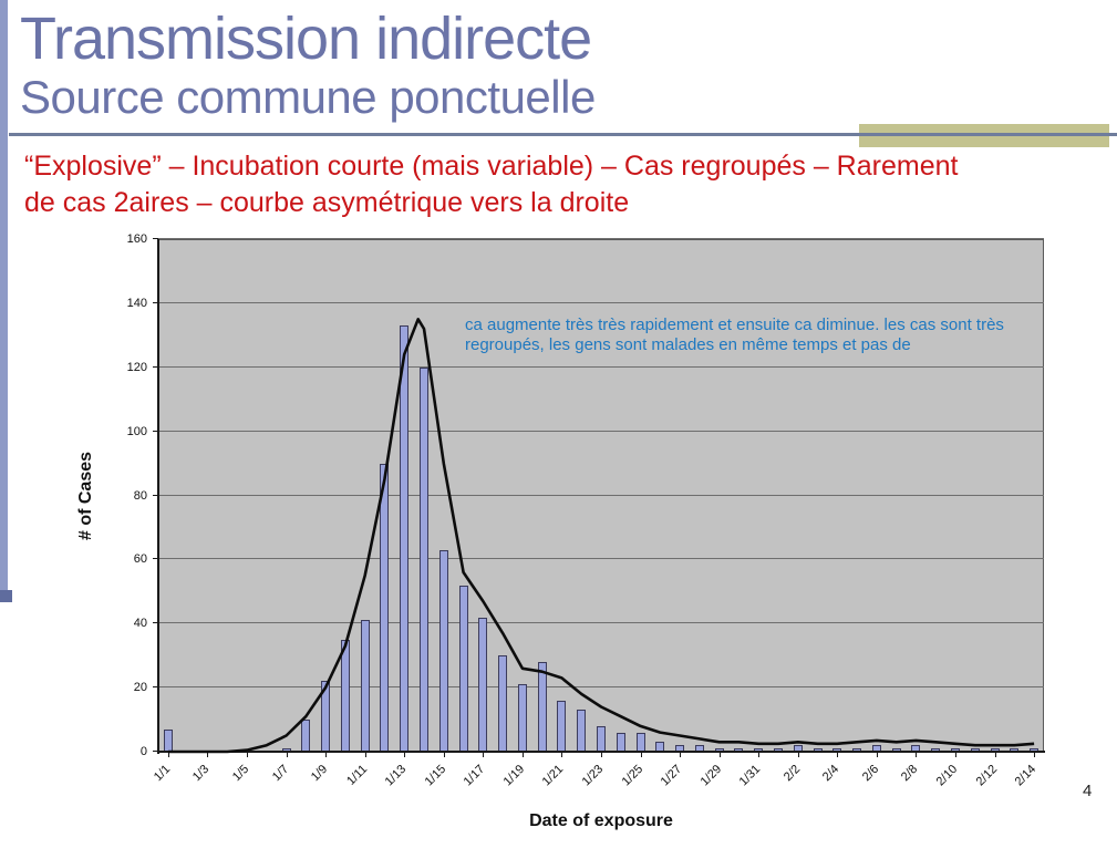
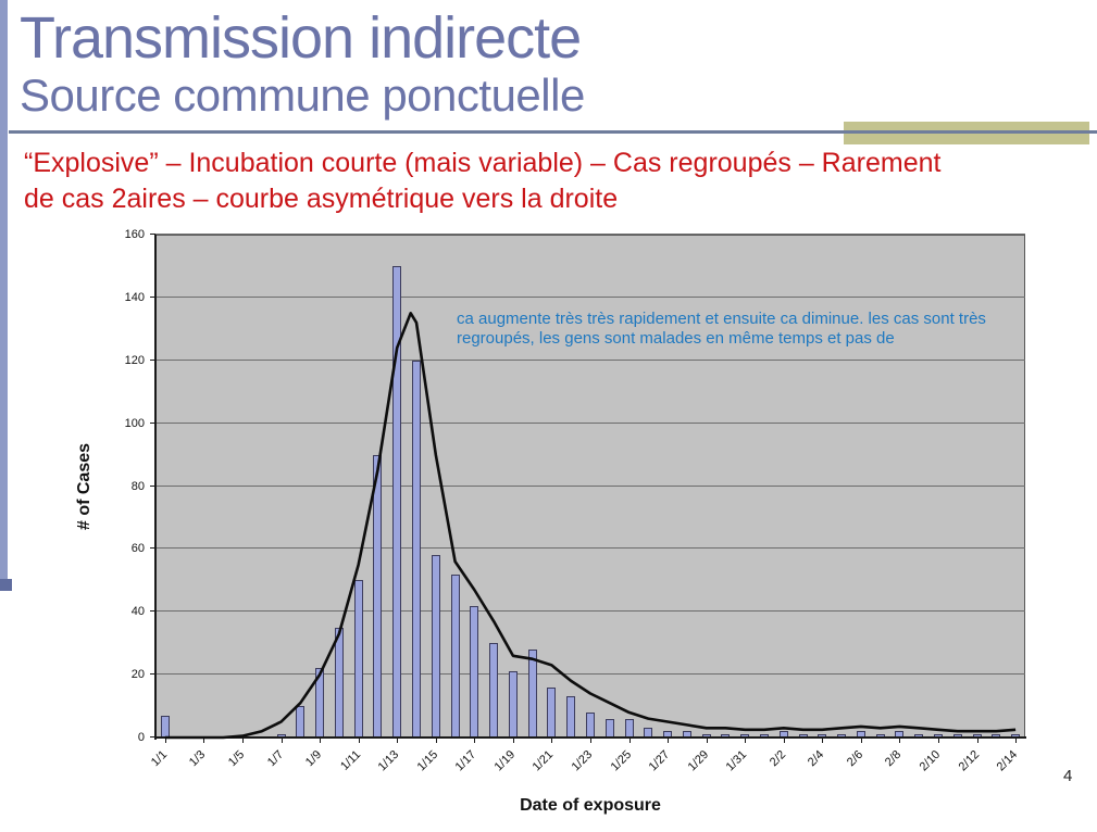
1/11: 41 -> 50
1/13: 133 -> 150
1/15: 63 -> 58
